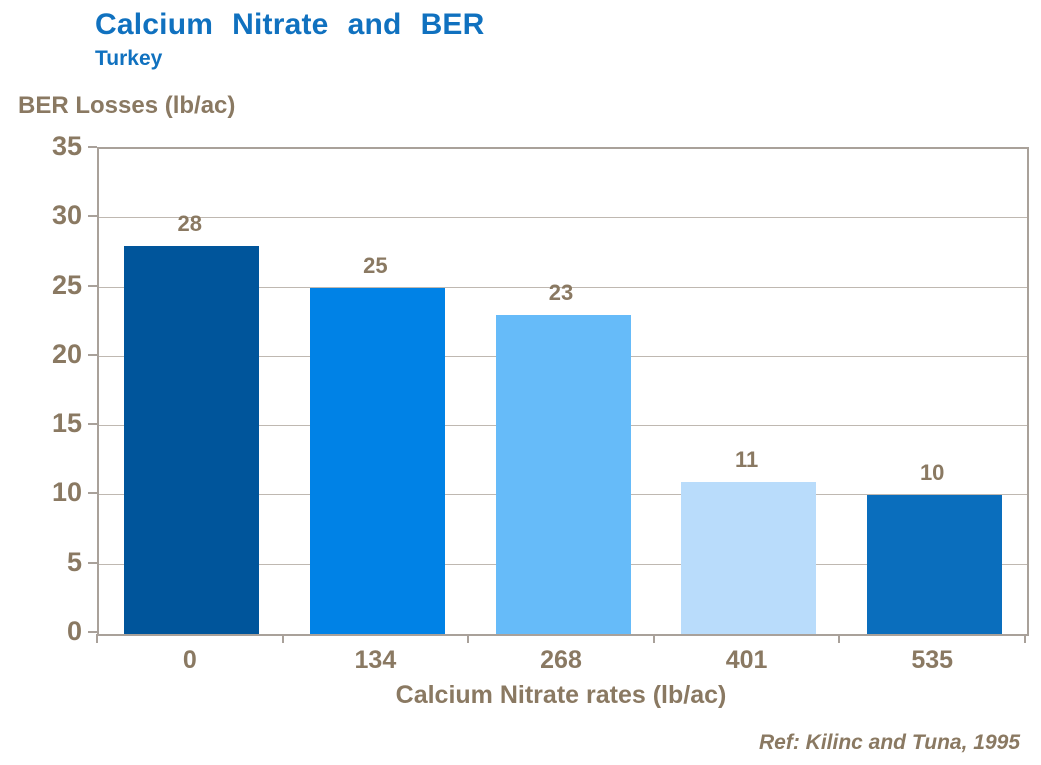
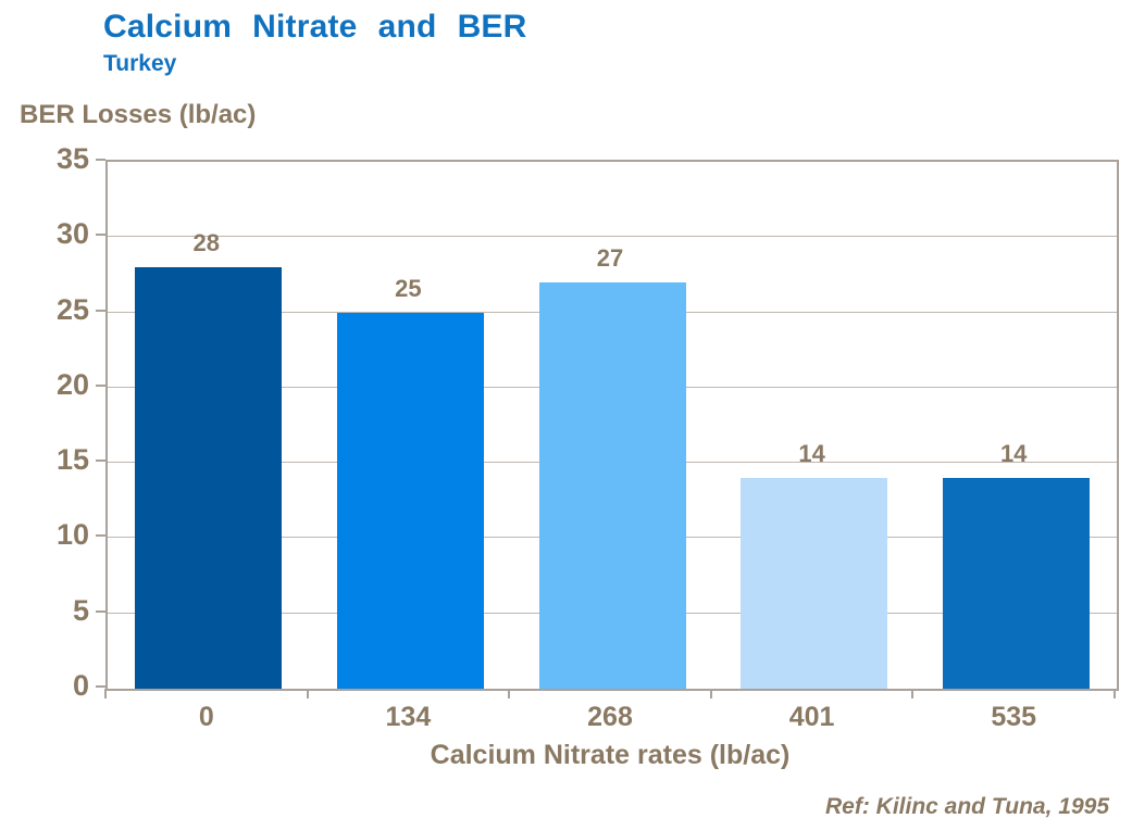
268: 23 -> 27
401: 11 -> 14
535: 10 -> 14
